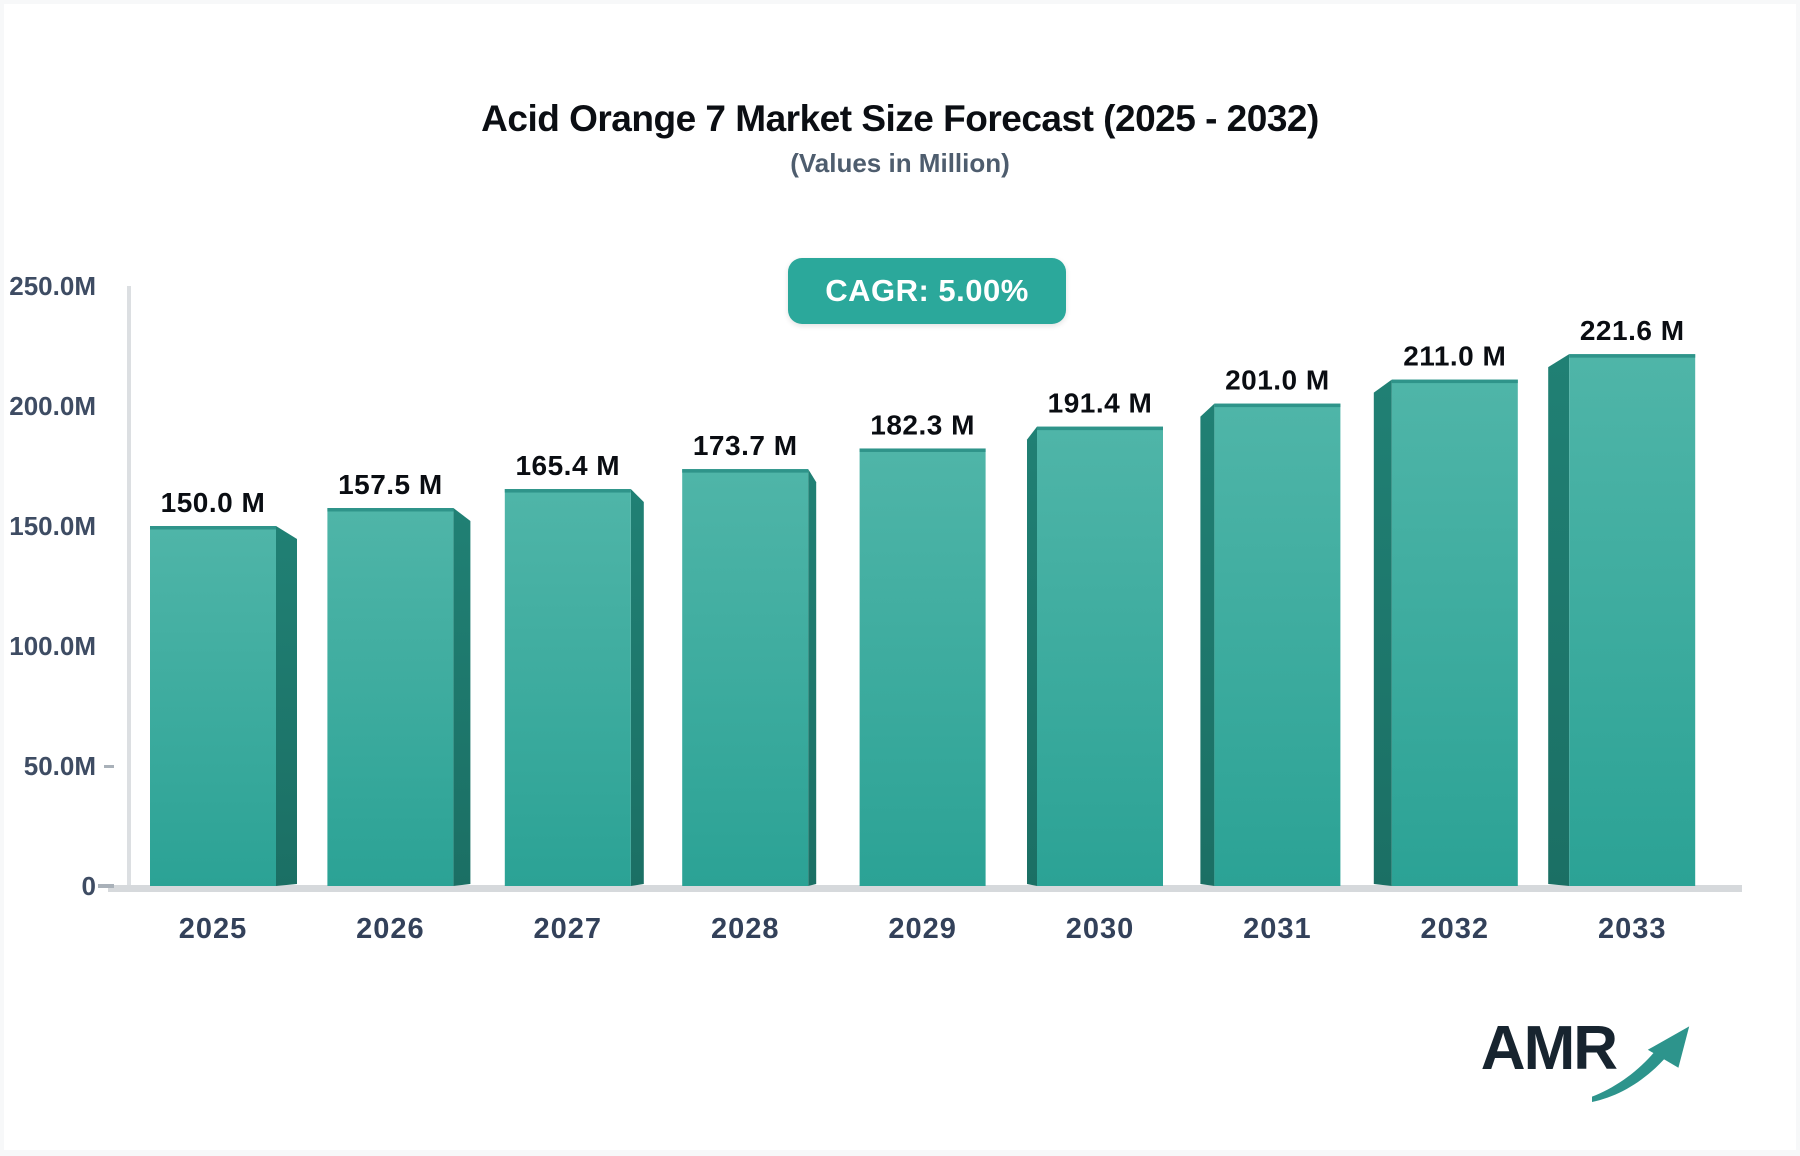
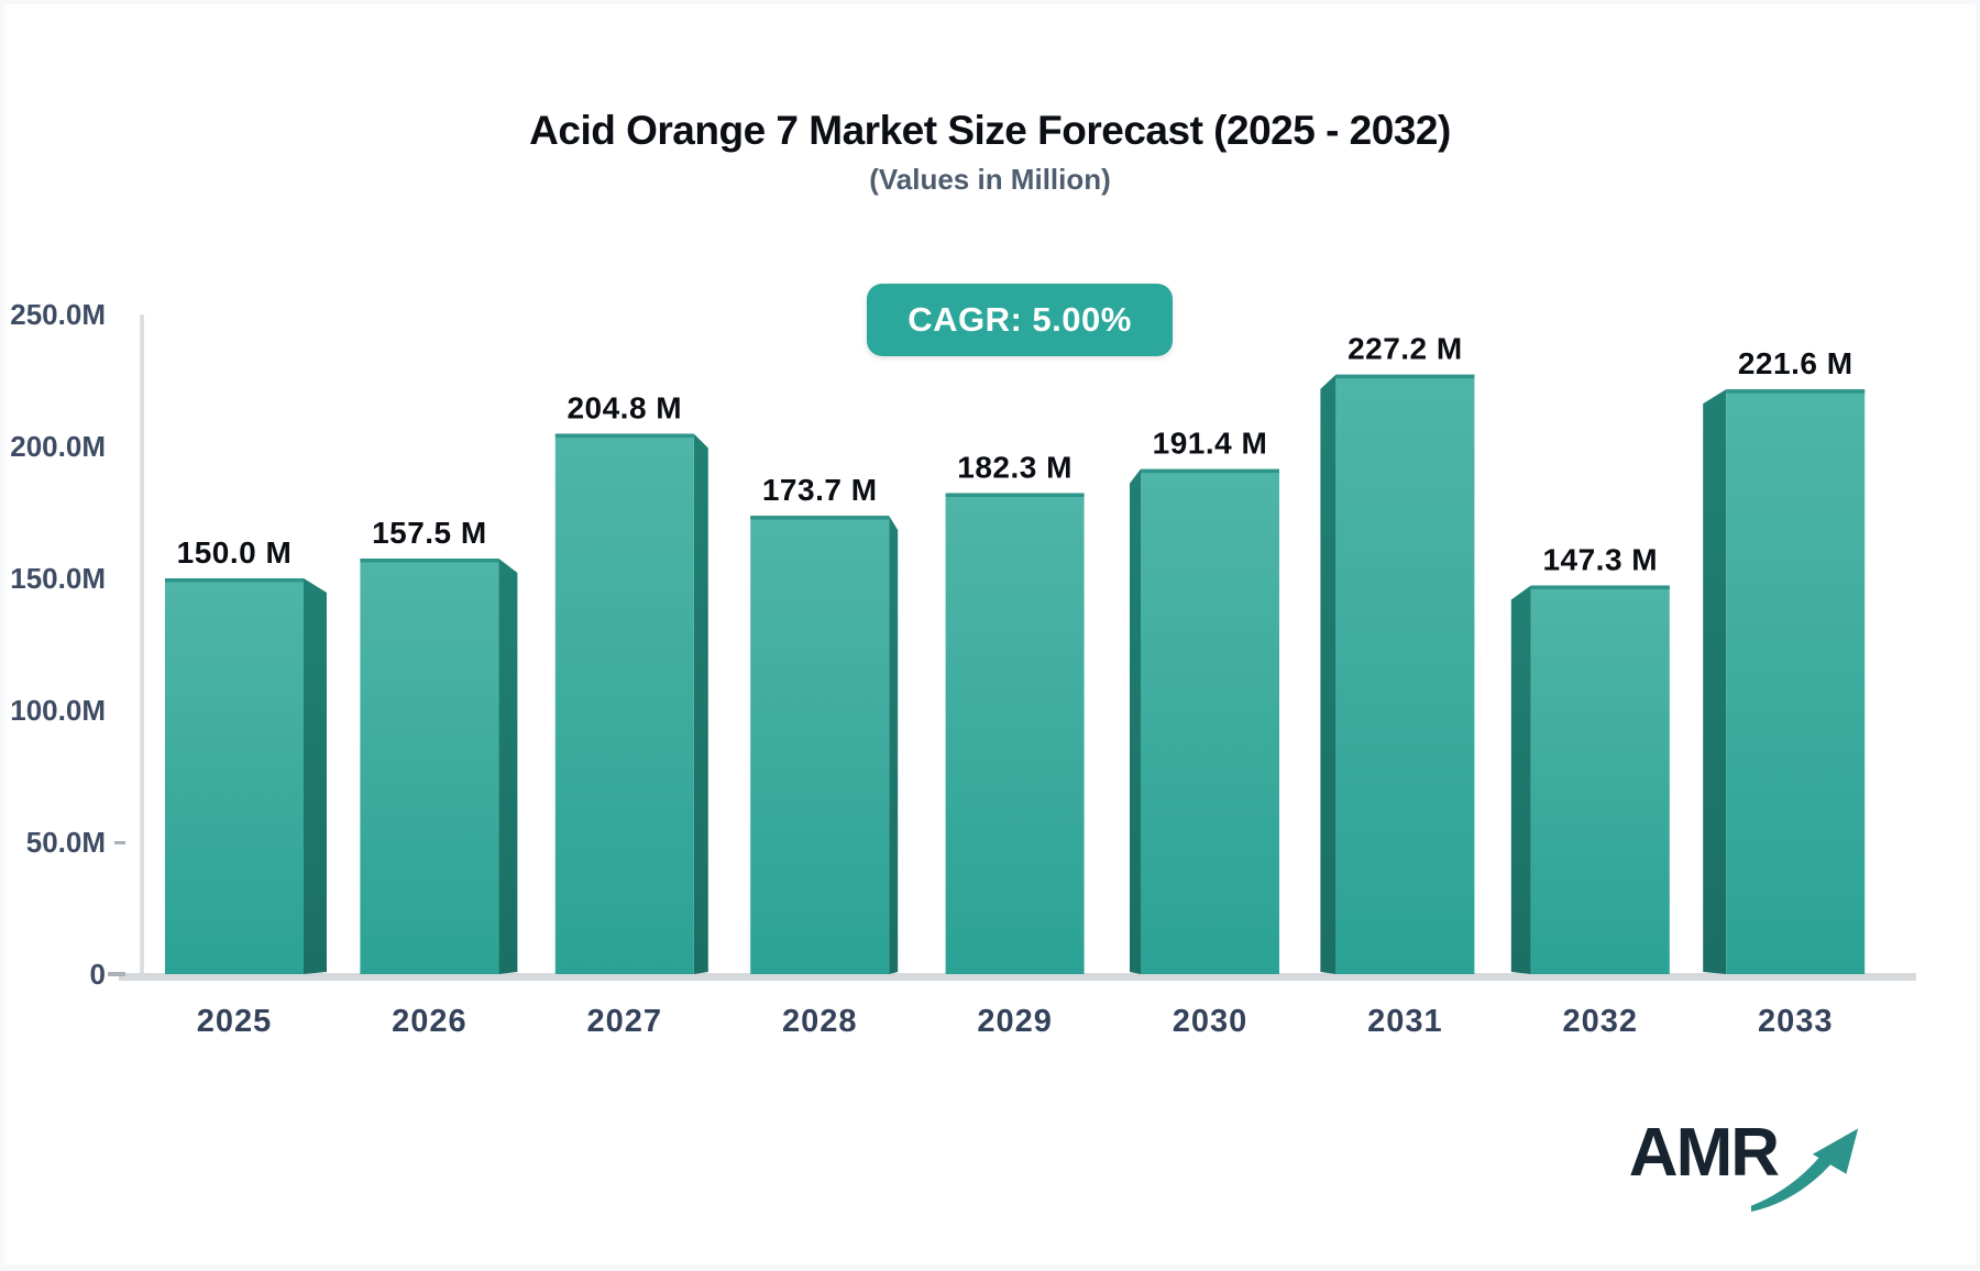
2027: 165.4 -> 204.8
2031: 201.0 -> 227.2
2032: 211.0 -> 147.3
